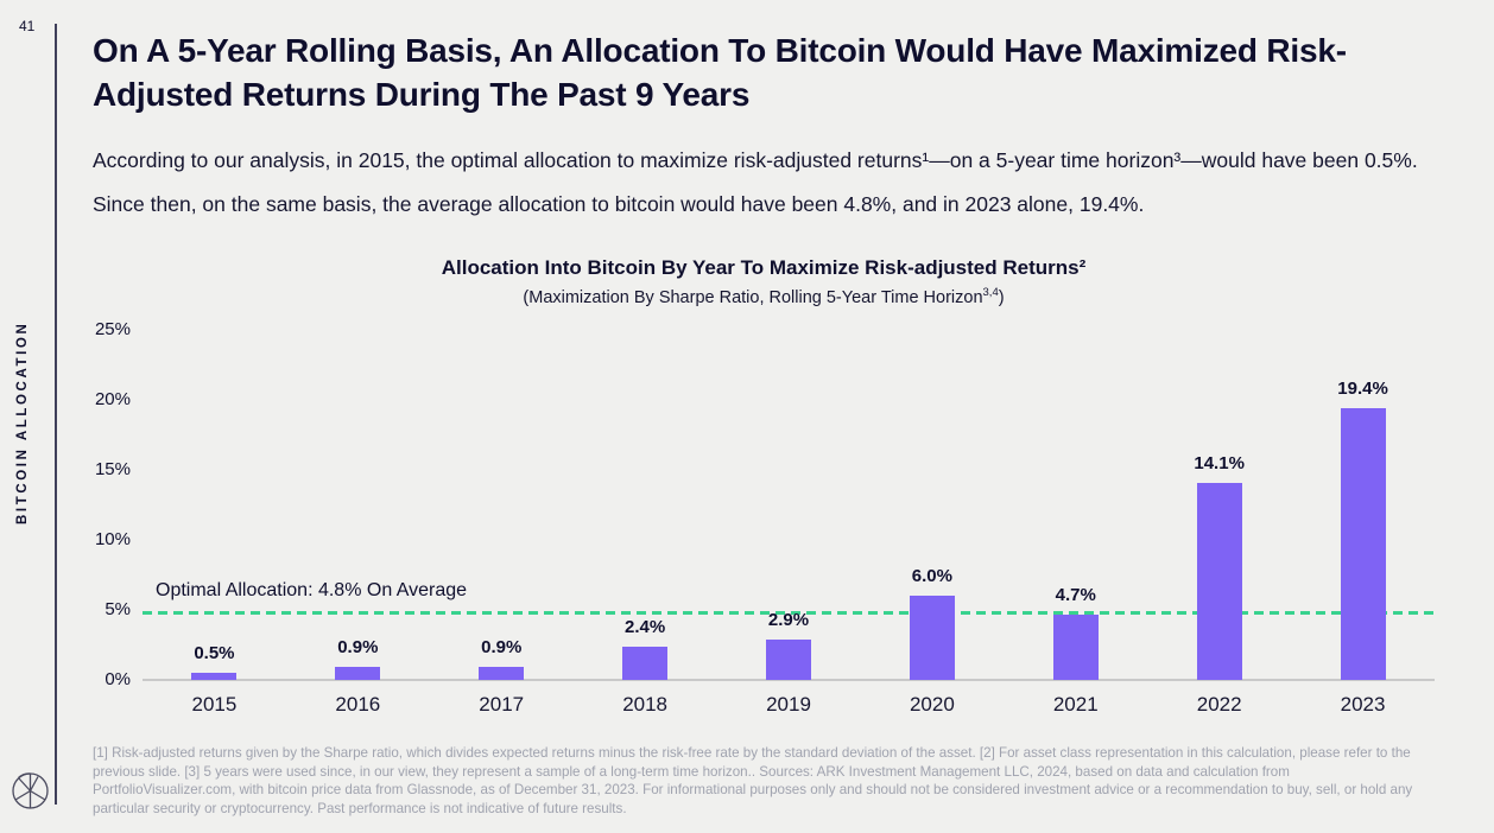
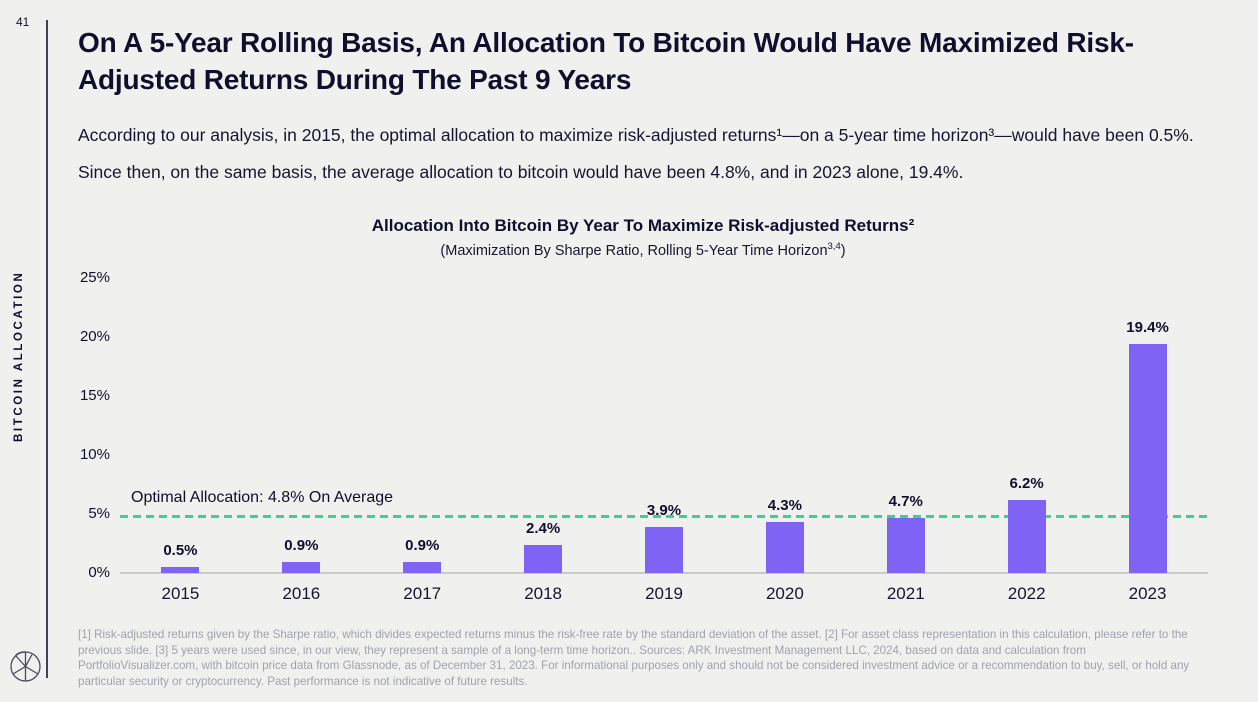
2019: 2.9% -> 3.9%
2020: 6.0% -> 4.3%
2022: 14.1% -> 6.2%
